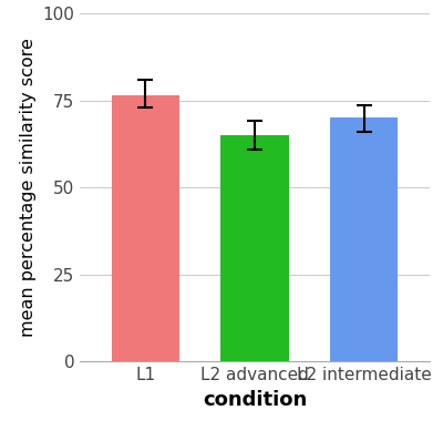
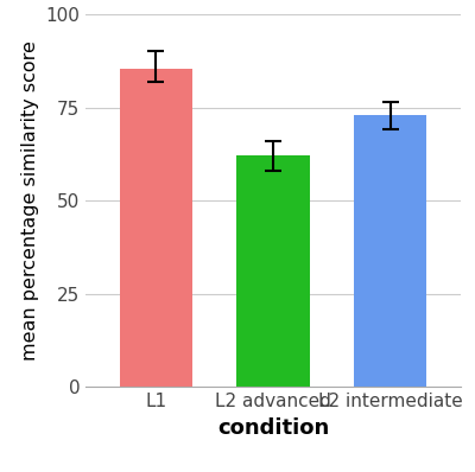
L1: 76.5 -> 85.5
L2 advanced: 65.0 -> 62.0
L2 intermediate: 70.0 -> 73.0
